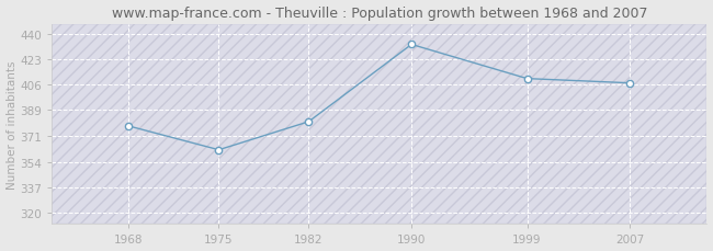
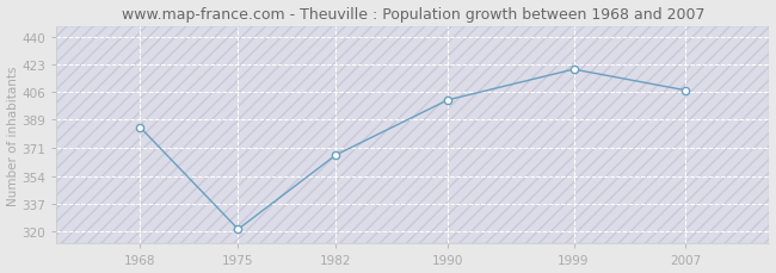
1968: 378 -> 384
1975: 362 -> 321
1982: 381 -> 367
1990: 433 -> 401
1999: 410 -> 420
